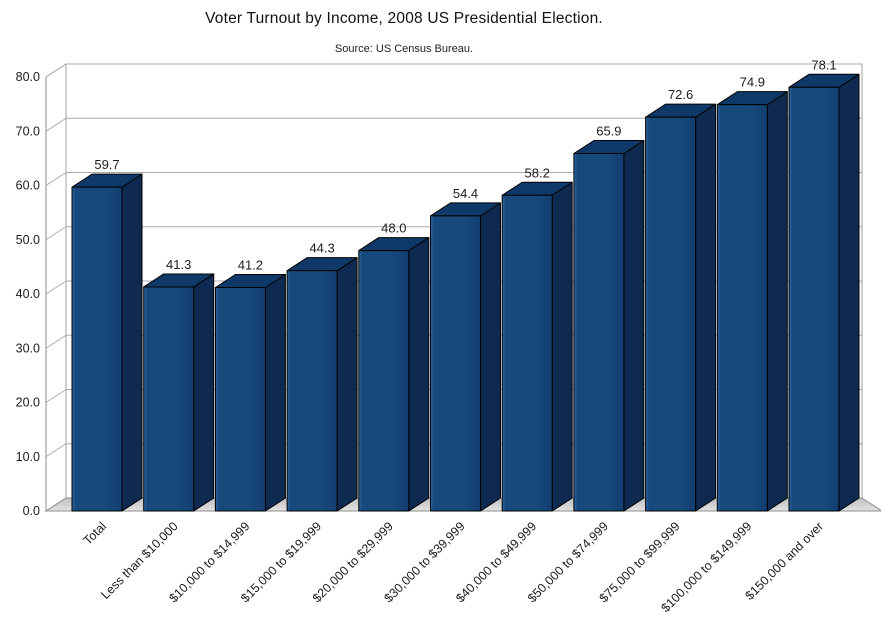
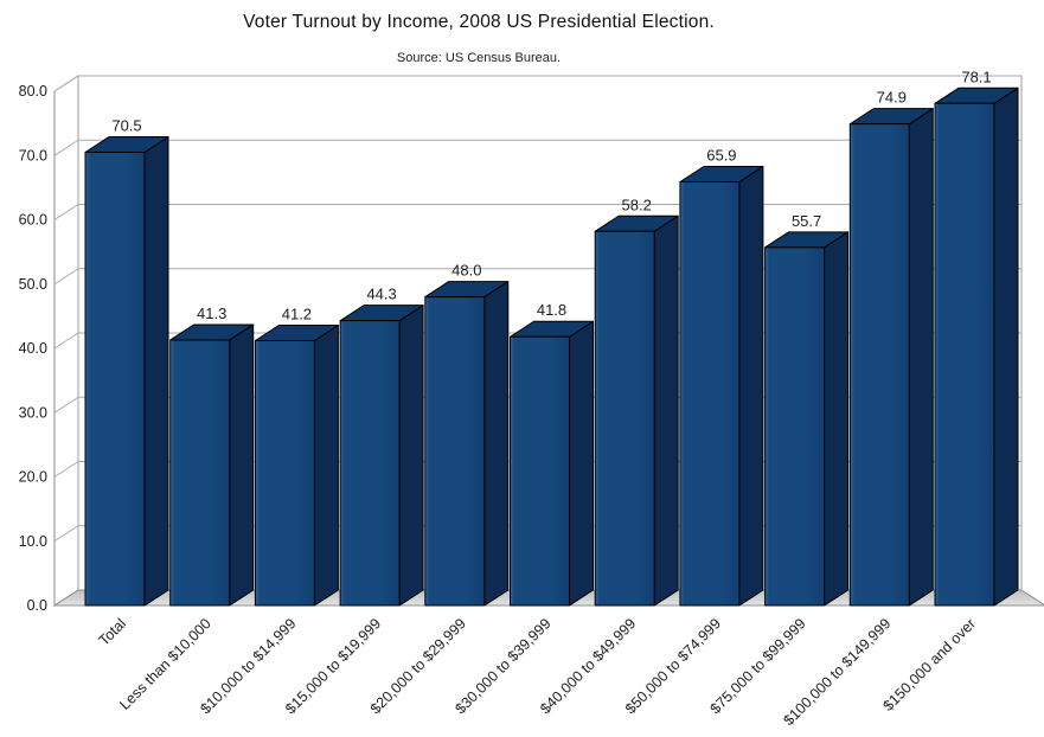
Total: 59.7 -> 70.5
$30,000 to $39,999: 54.4 -> 41.8
$75,000 to $99,999: 72.6 -> 55.7
